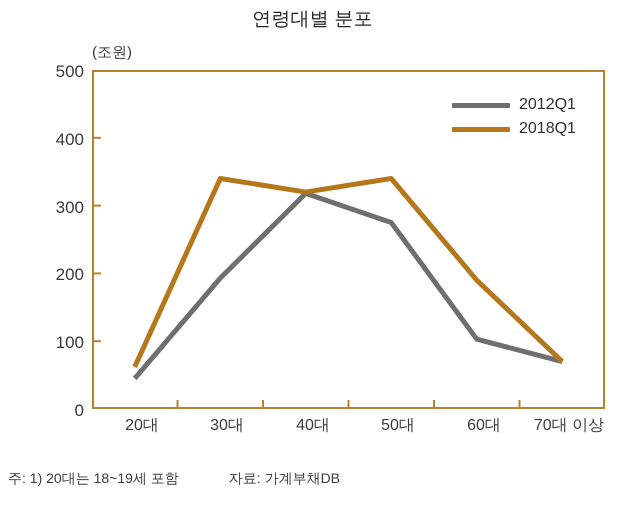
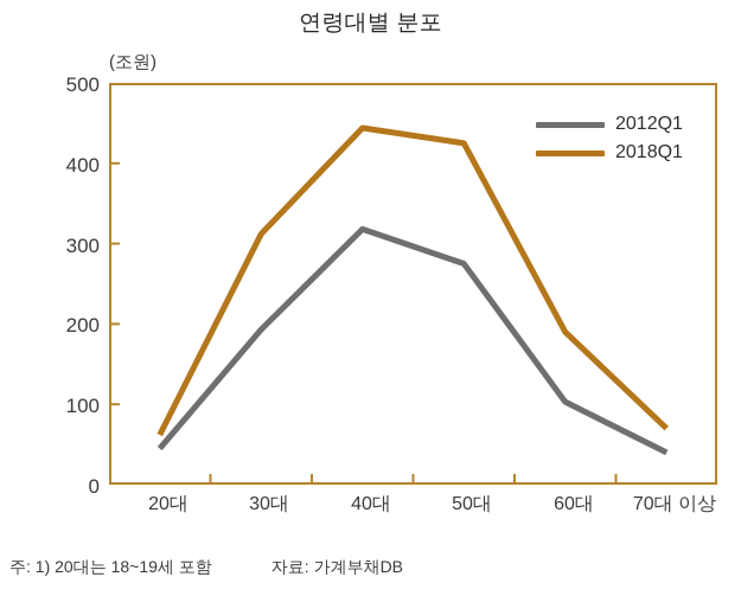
2018Q1/30대: 340 -> 310
2018Q1/40대: 320 -> 440
2018Q1/50대: 340 -> 420
2012Q1/70대 이상: 70 -> 40
